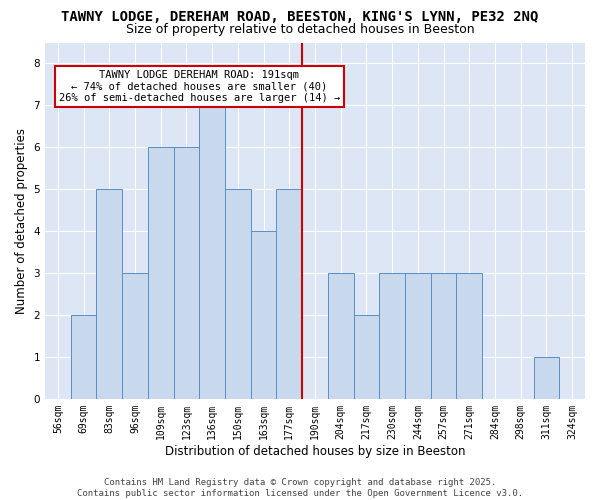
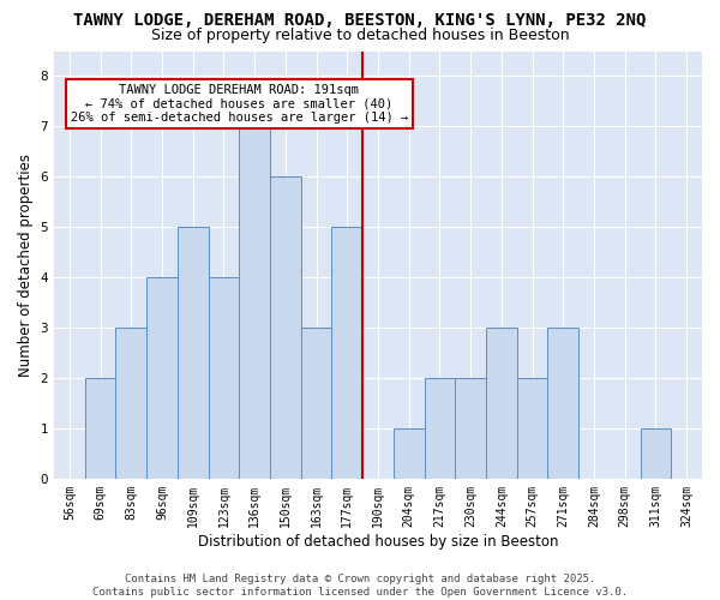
83sqm: 5 -> 3
96sqm: 3 -> 4
109sqm: 6 -> 5
123sqm: 6 -> 4
150sqm: 5 -> 6
163sqm: 4 -> 3
204sqm: 3 -> 1
230sqm: 3 -> 2
257sqm: 3 -> 2
